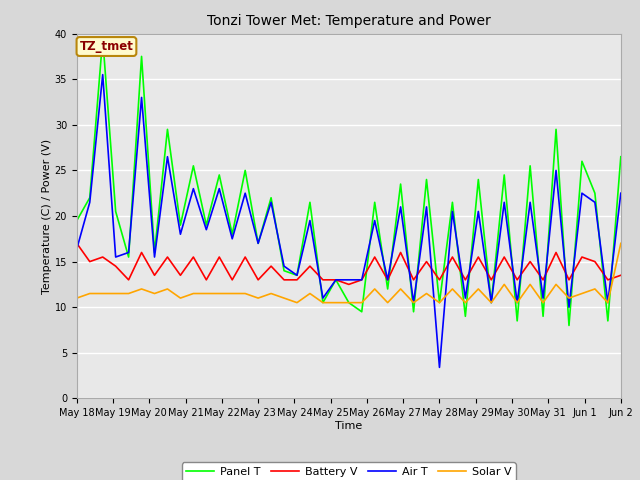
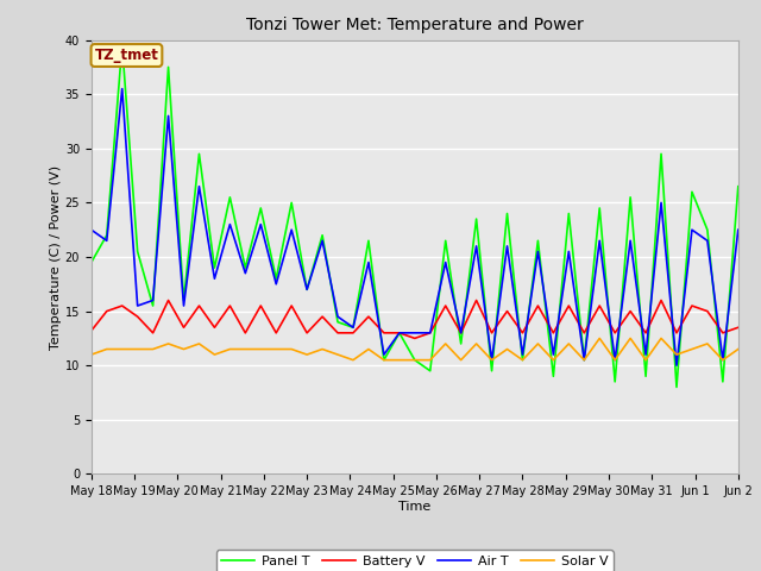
Battery V/May 18: 17.0 -> 13.2
Air T/May 18: 16.4 -> 22.5
Air T/May 28: 3.4 -> 11.0
Solar V/Jun 2: 17.0 -> 11.5
